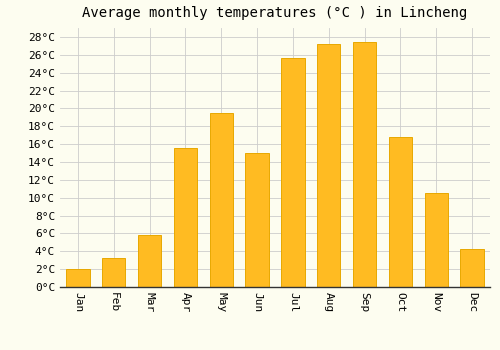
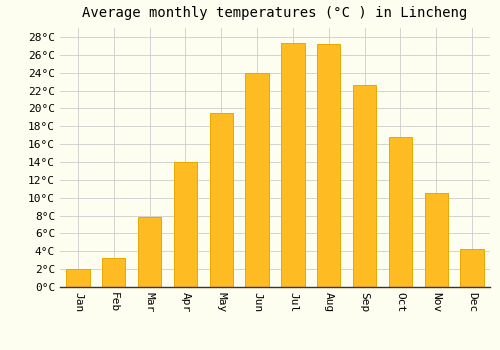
Mar: 5.8°C -> 7.8°C
Apr: 15.6°C -> 14.0°C
Jun: 15.0°C -> 24.0°C
Jul: 25.6°C -> 27.3°C
Sep: 27.4°C -> 22.6°C
